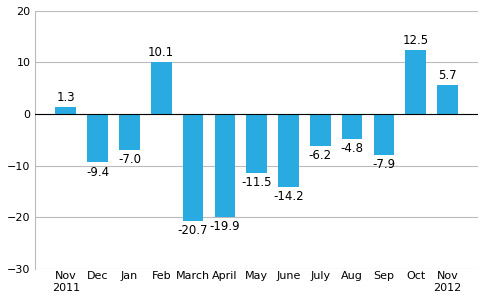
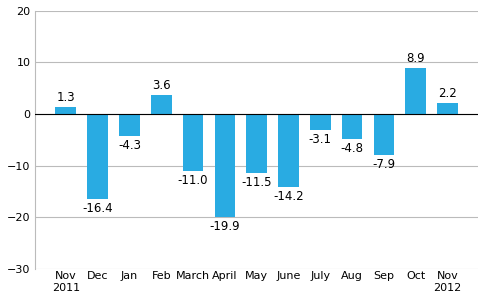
Dec: -9.4 -> -16.4
Jan: -7.0 -> -4.3
Feb: 10.1 -> 3.6
March: -20.7 -> -11.0
July: -6.2 -> -3.1
Oct: 12.5 -> 8.9
Nov 2012: 5.7 -> 2.2
